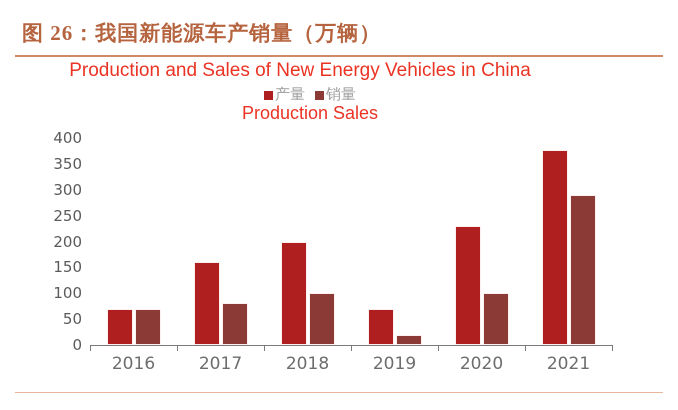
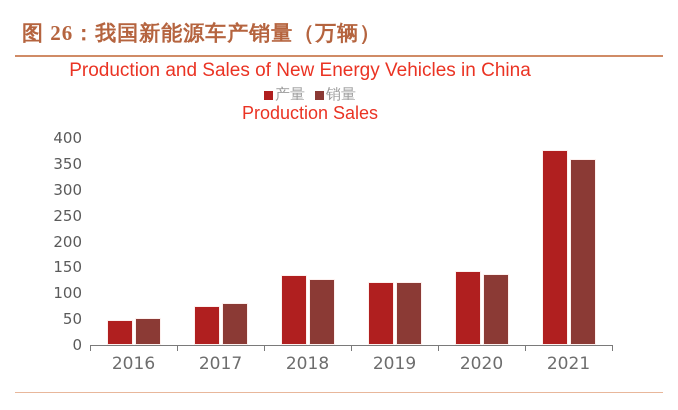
产量/2016: 70 -> 50
销量/2016: 70 -> 50
产量/2017: 160 -> 80
产量/2018: 200 -> 140
销量/2018: 100 -> 130
产量/2019: 70 -> 120
销量/2019: 20 -> 120
产量/2020: 230 -> 140
销量/2020: 100 -> 140
销量/2021: 290 -> 360
